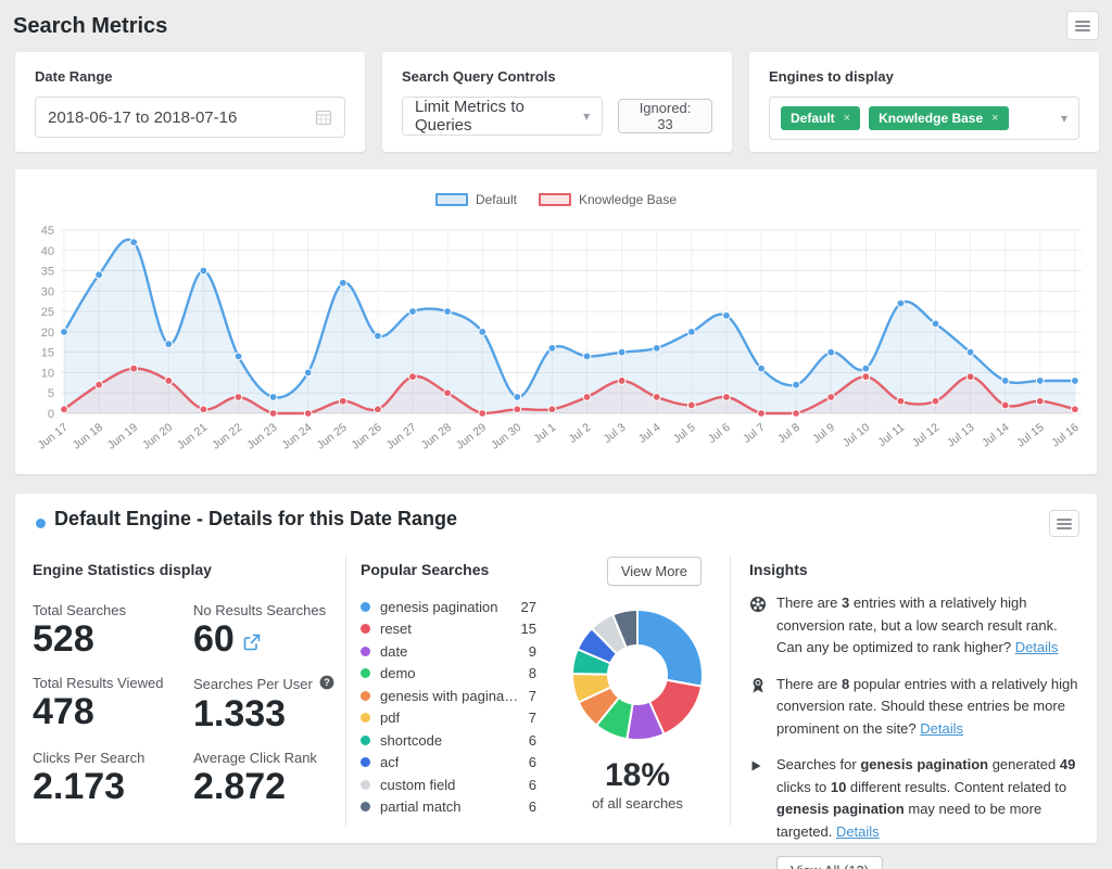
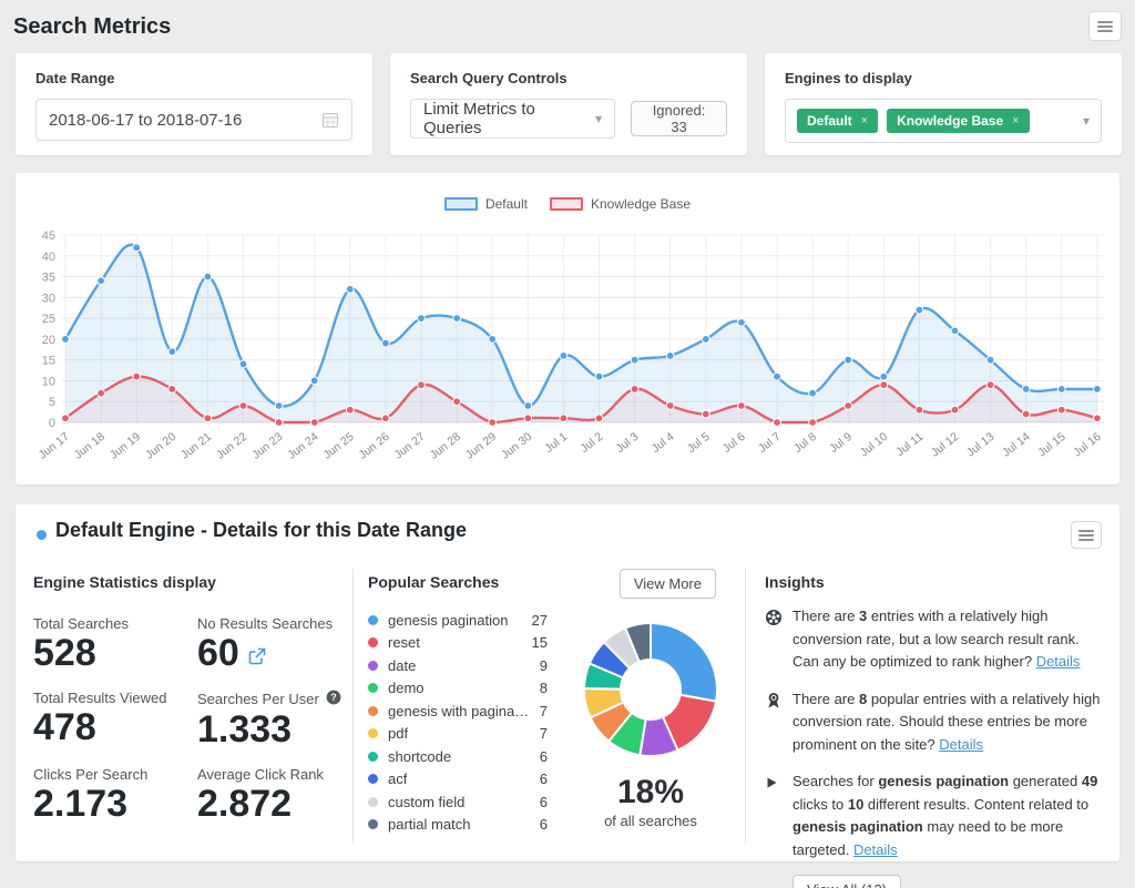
Default/Jul 2: 14 -> 11
Knowledge Base/Jul 2: 4 -> 1
